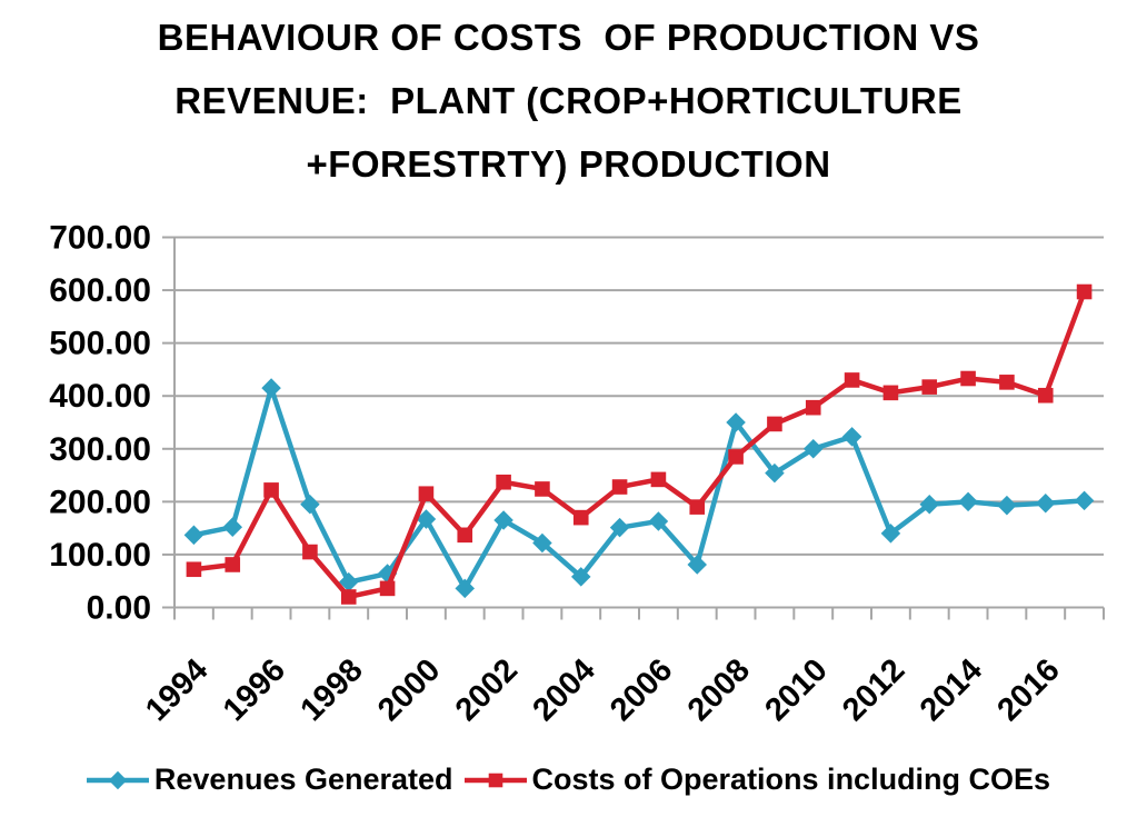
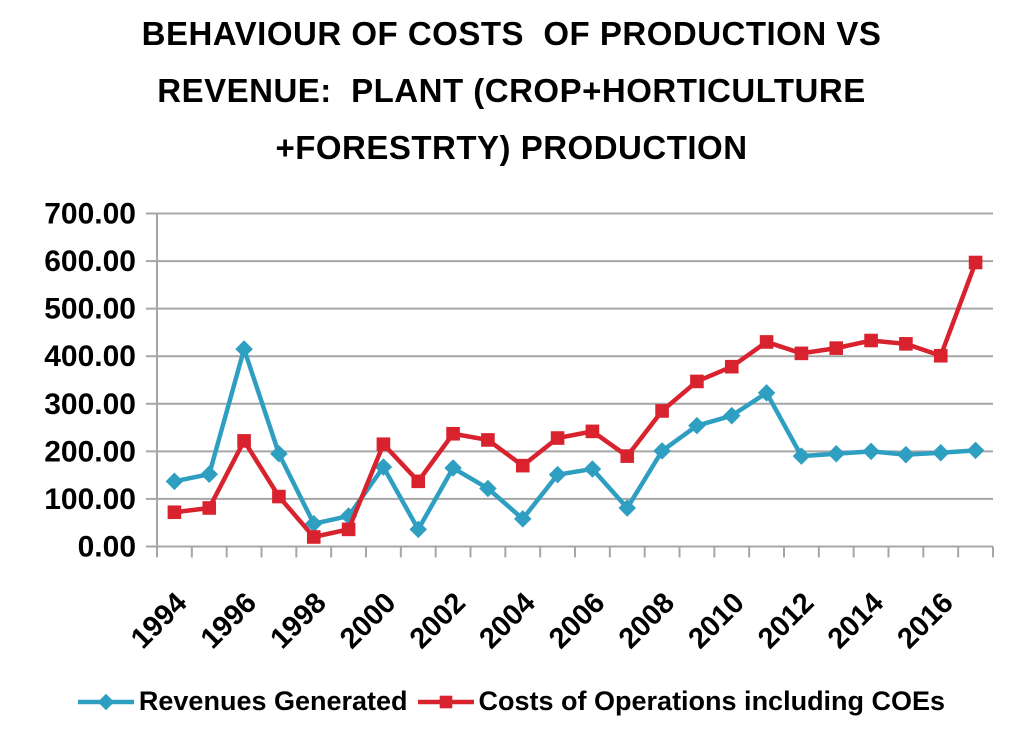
Revenues Generated/2008: 350 -> 200
Revenues Generated/2010: 300 -> 280
Revenues Generated/2012: 140 -> 190
